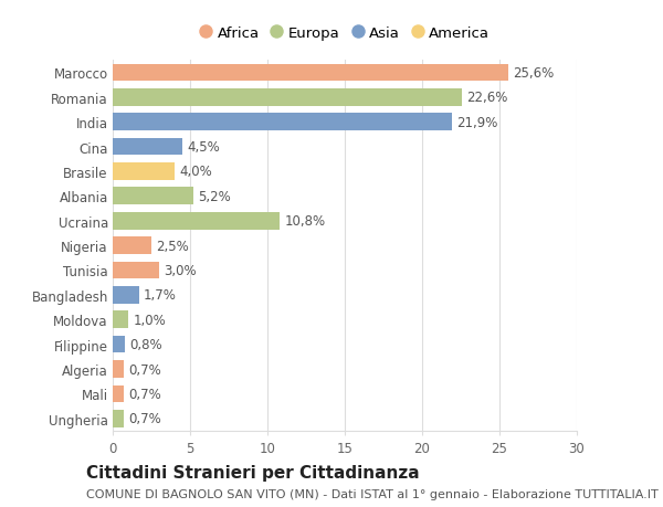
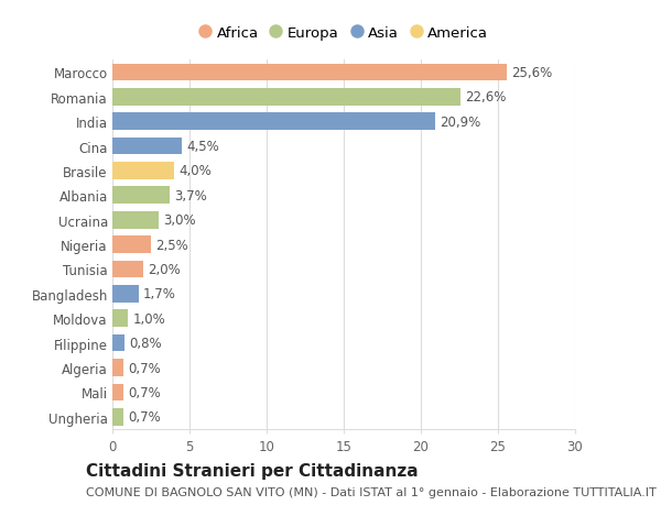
India: 21,9% -> 20,9%
Albania: 5,2% -> 3,7%
Ucraina: 10,8% -> 3,0%
Tunisia: 3,0% -> 2,0%
